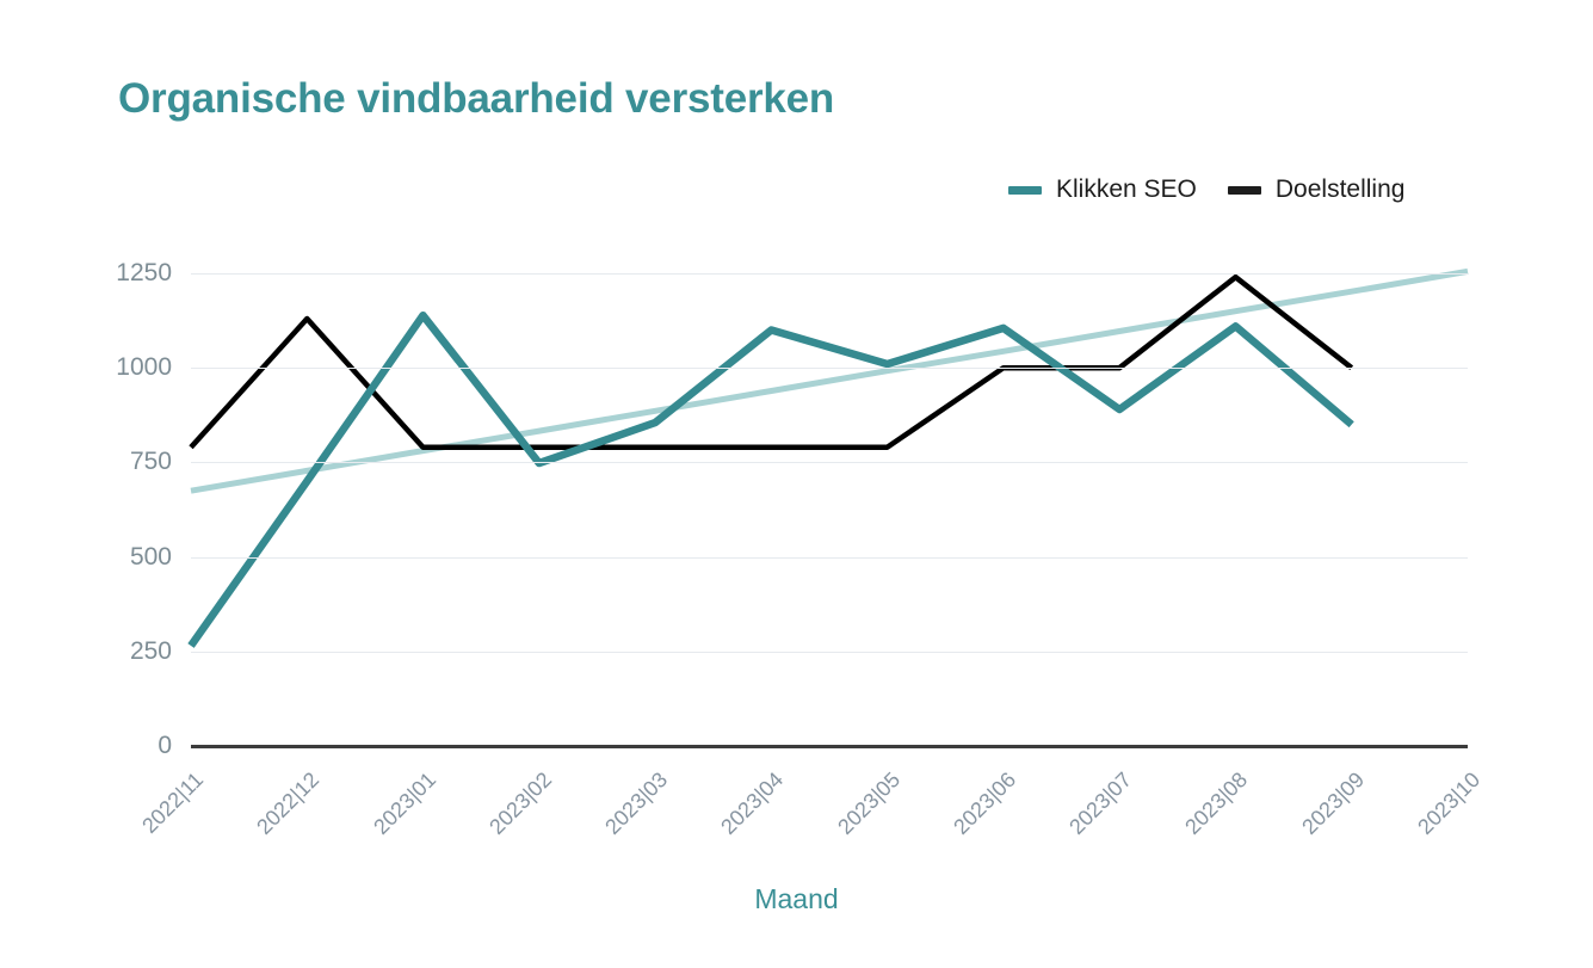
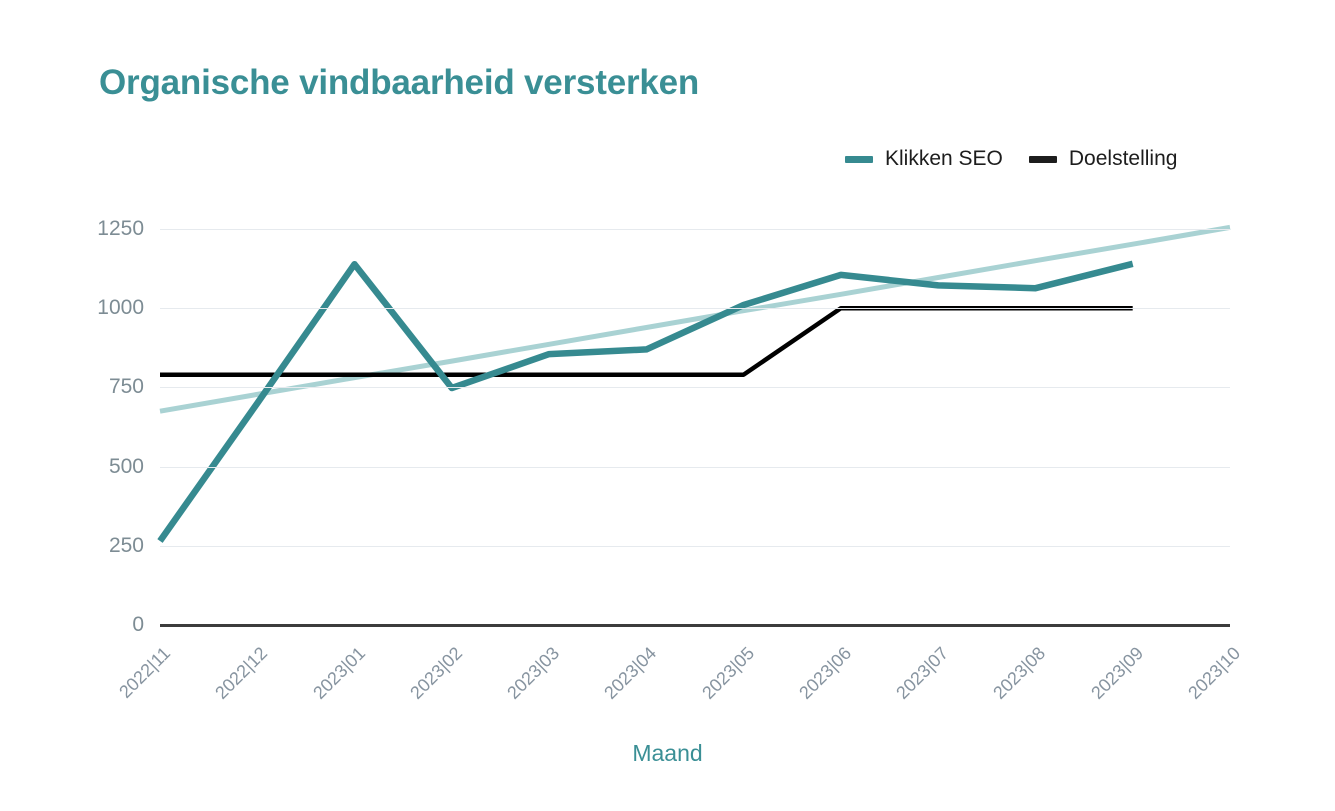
Doelstelling/2022|12: 1130 -> 790
Klikken SEO/2023|04: 1100 -> 870
Klikken SEO/2023|07: 890 -> 1070
Klikken SEO/2023|08: 1110 -> 1060
Doelstelling/2023|08: 1240 -> 1000
Klikken SEO/2023|09: 850 -> 1140
